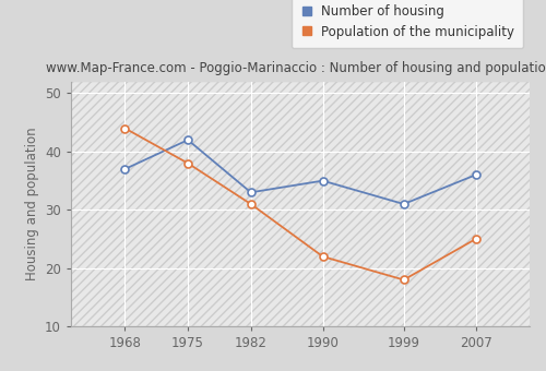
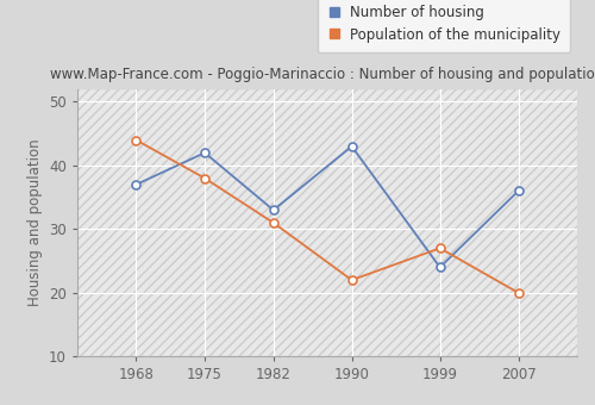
Number of housing/1990: 35 -> 43
Number of housing/1999: 31 -> 24
Population of the municipality/1999: 18 -> 27
Population of the municipality/2007: 25 -> 20
